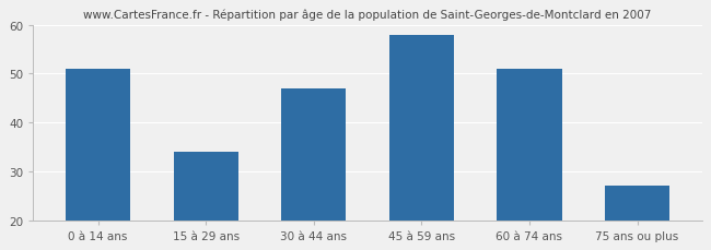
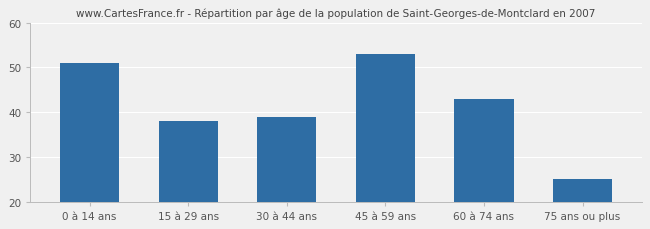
15 à 29 ans: 34 -> 38
30 à 44 ans: 47 -> 39
45 à 59 ans: 58 -> 53
60 à 74 ans: 51 -> 43
75 ans ou plus: 27 -> 25
